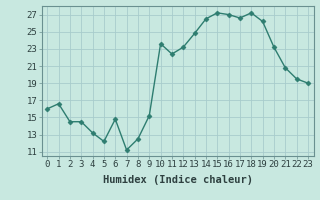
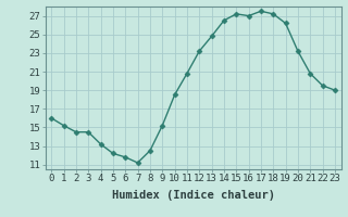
1: 16.6 -> 15.2
6: 14.8 -> 11.8
10: 23.6 -> 18.5
11: 22.4 -> 20.8
17: 26.6 -> 27.5
